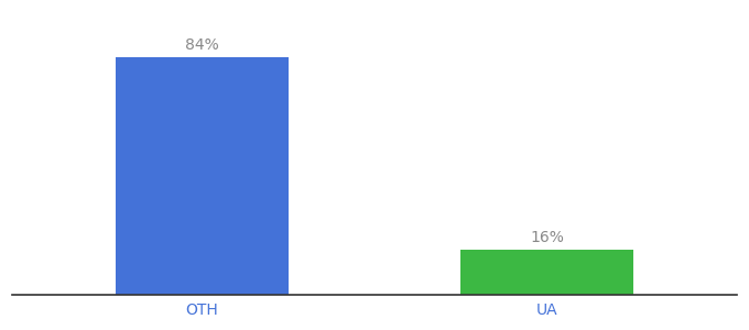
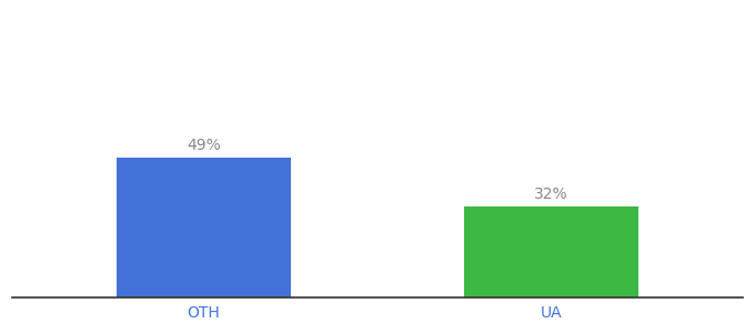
OTH: 84% -> 49%
UA: 16% -> 32%
